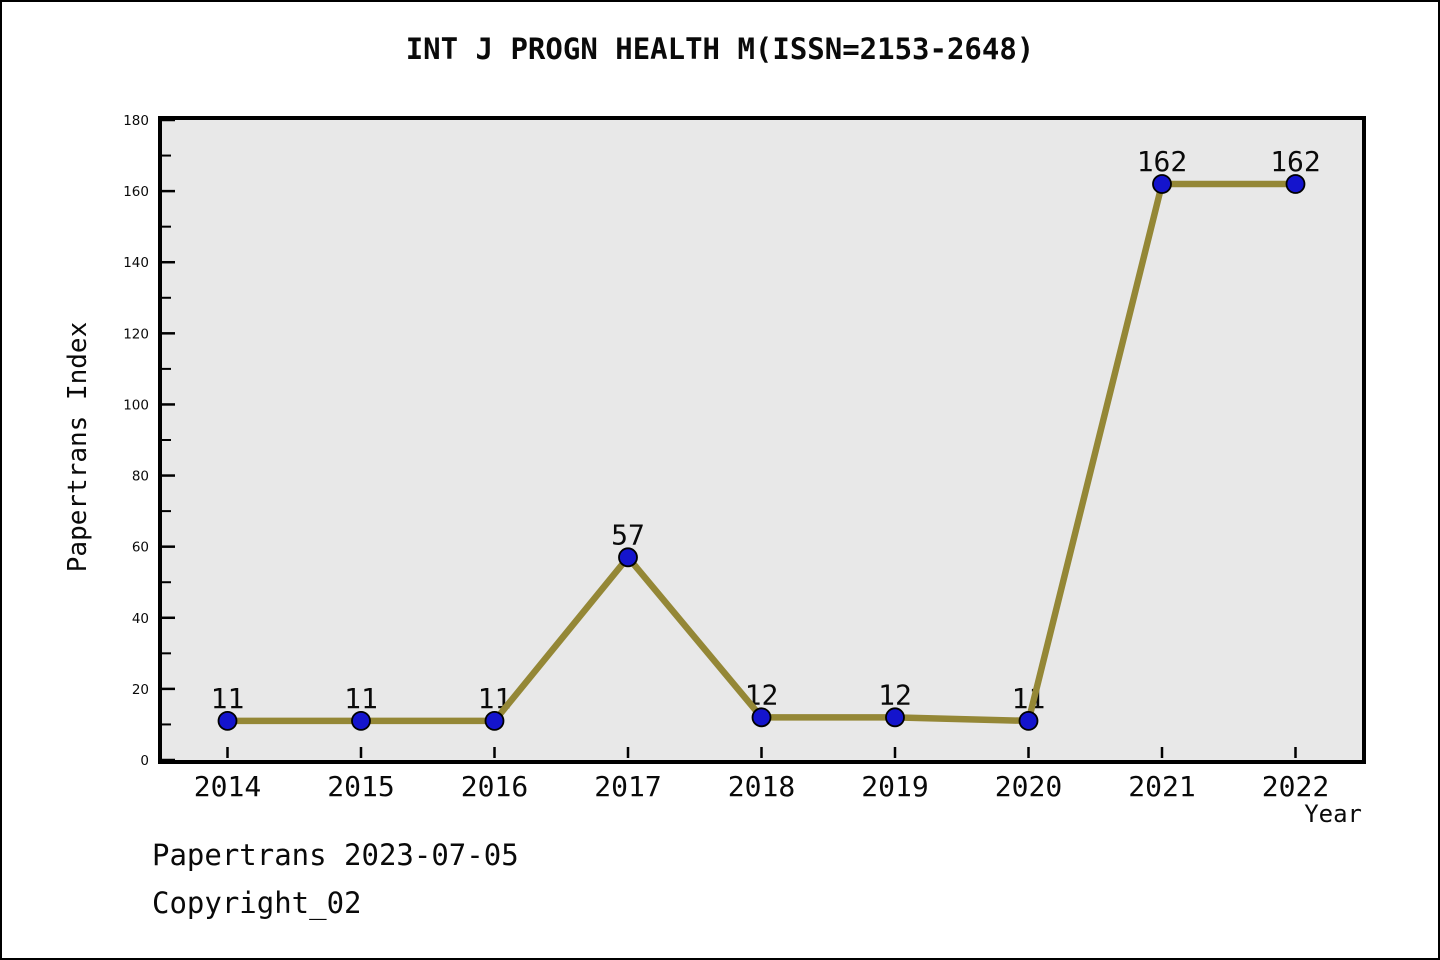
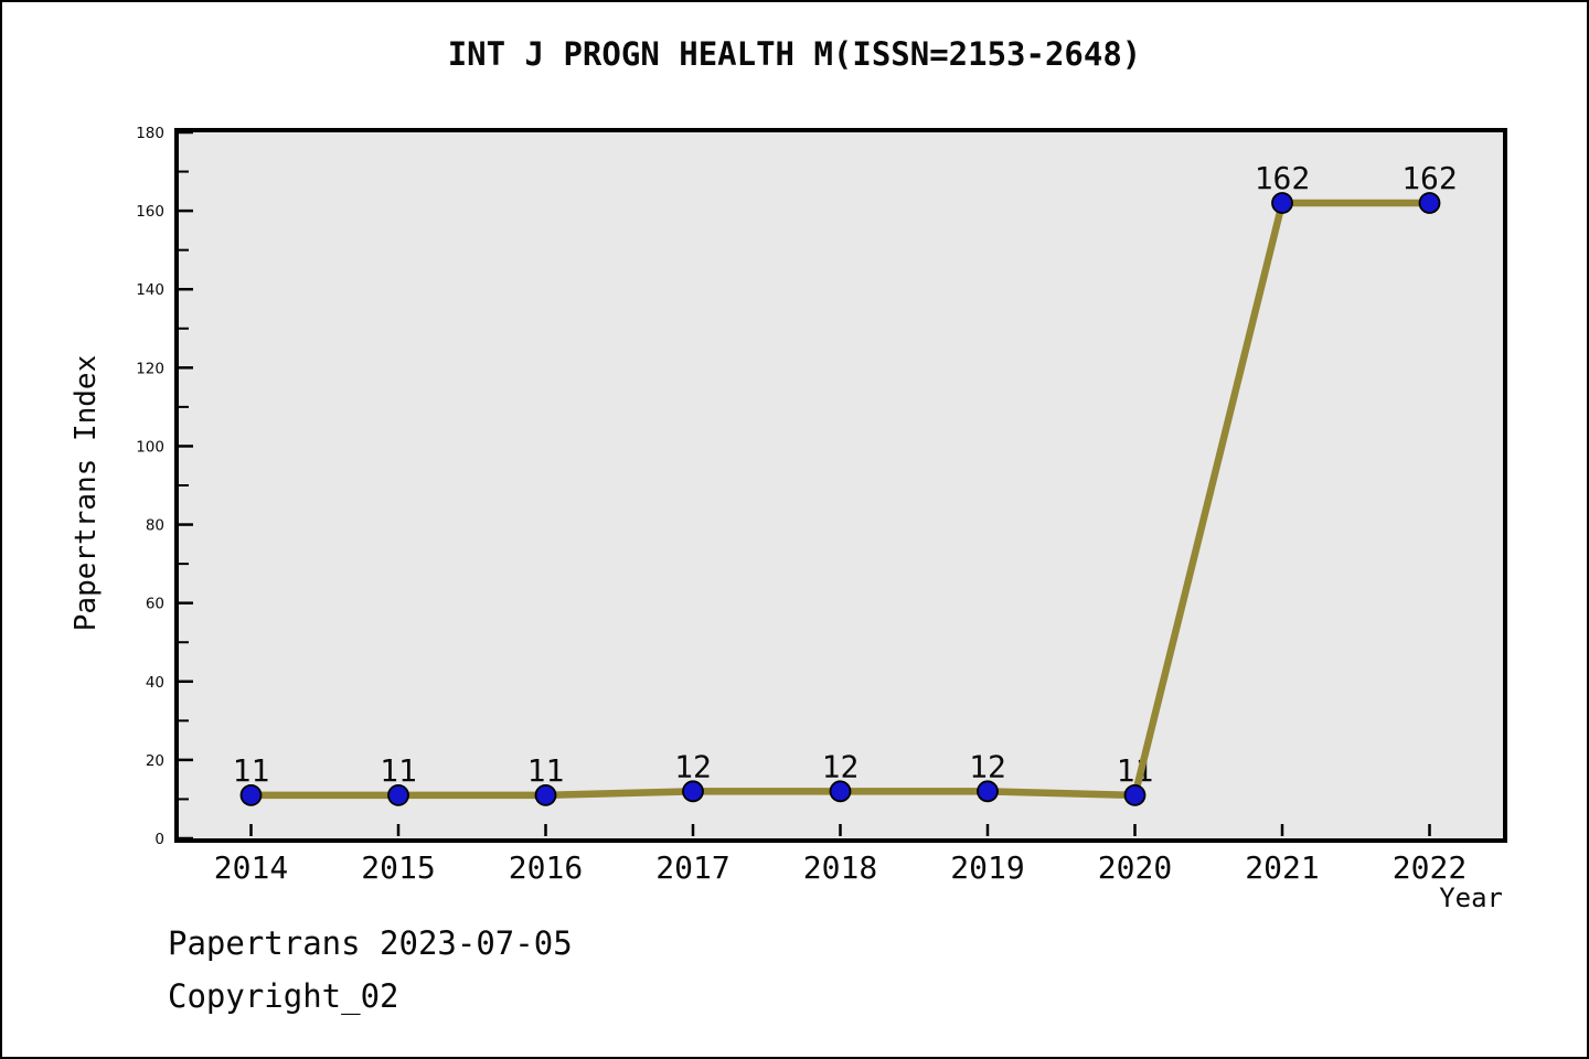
2017: 57 -> 12
